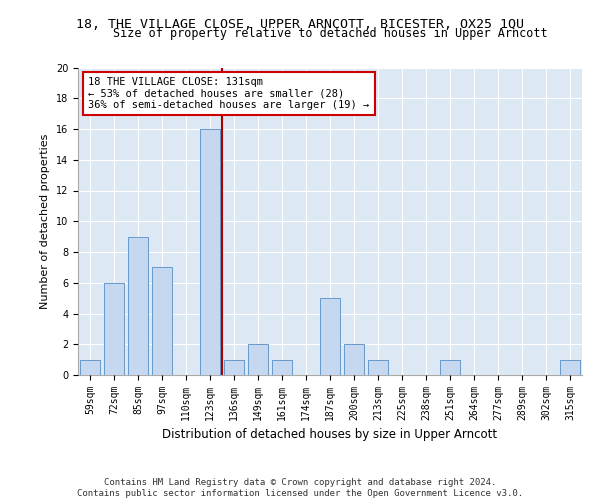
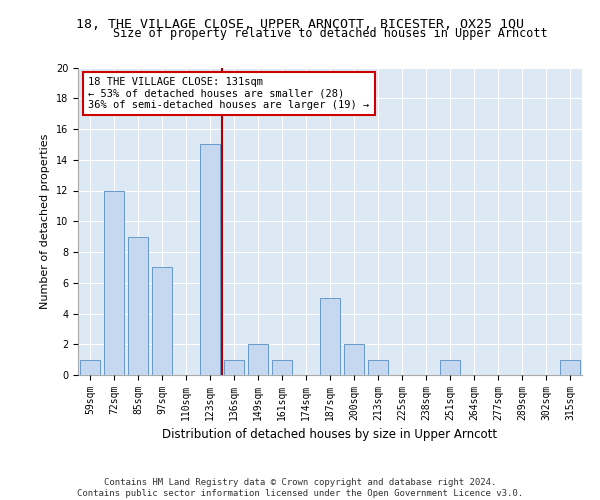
72sqm: 6 -> 12
123sqm: 16 -> 15
